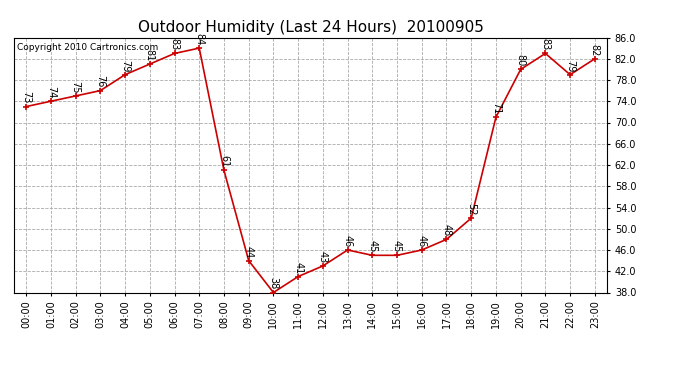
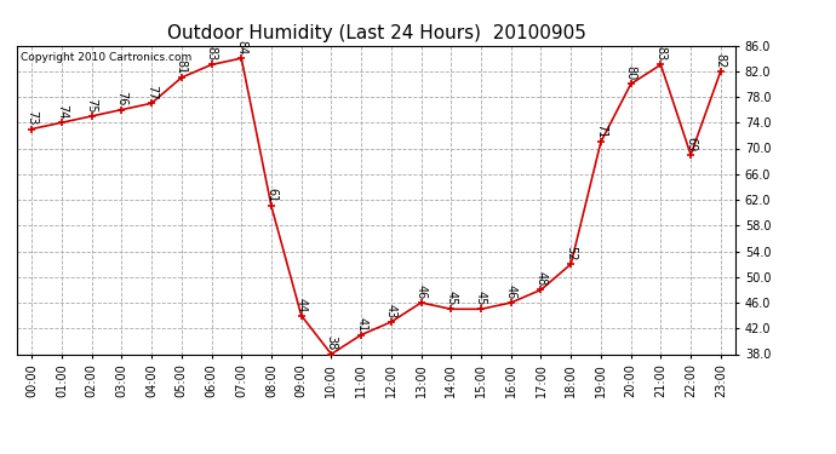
04:00: 79 -> 77
22:00: 79 -> 69
